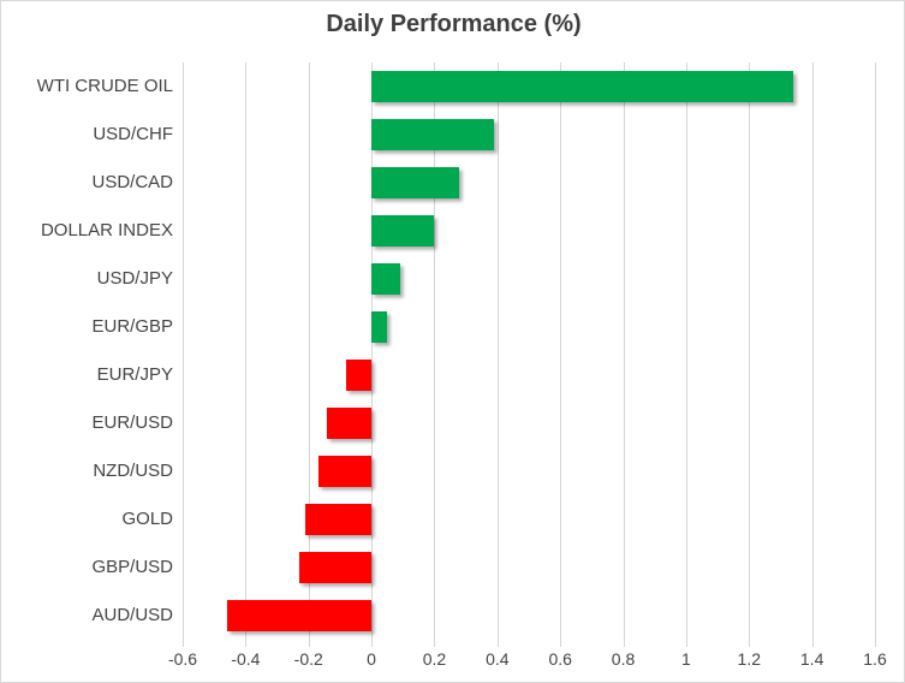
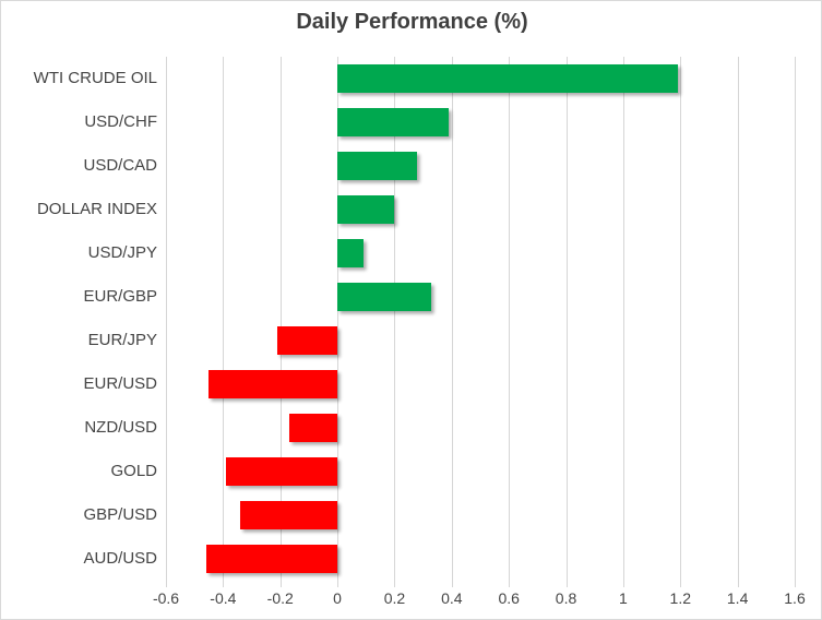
WTI CRUDE OIL: 1.34 -> 1.19
EUR/GBP: 0.05 -> 0.33
EUR/JPY: -0.08 -> -0.21
EUR/USD: -0.14 -> -0.45
GOLD: -0.21 -> -0.39
GBP/USD: -0.23 -> -0.34
